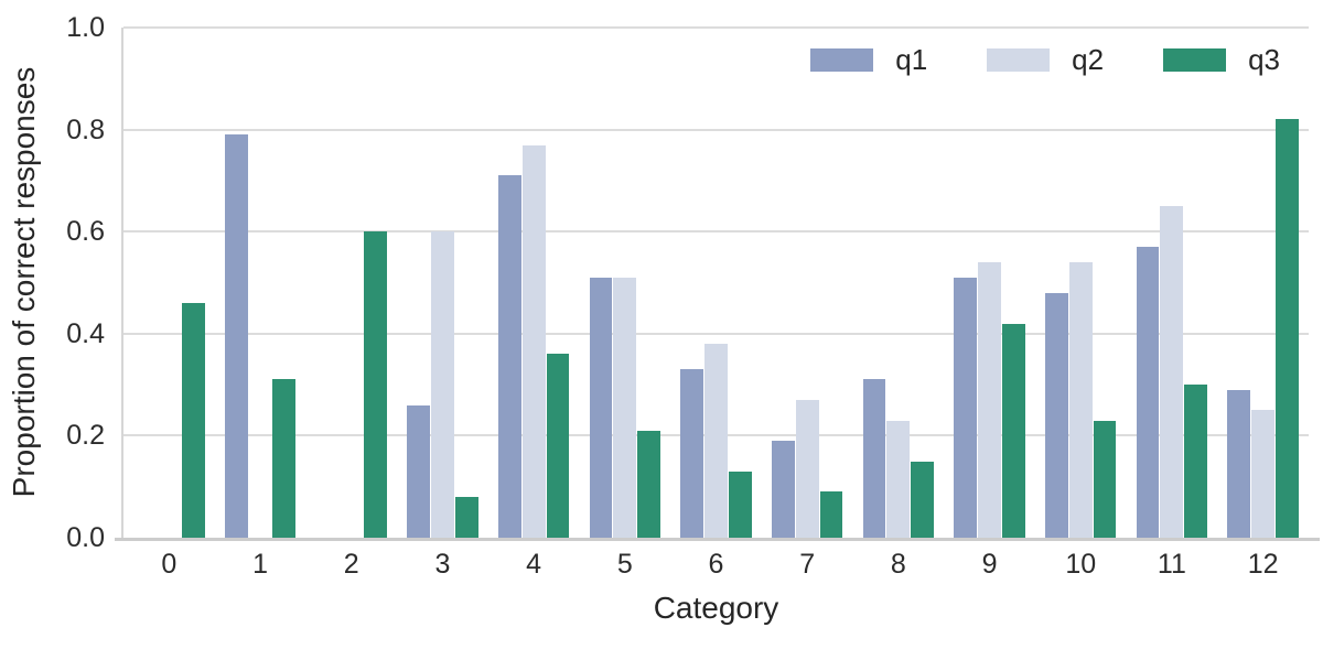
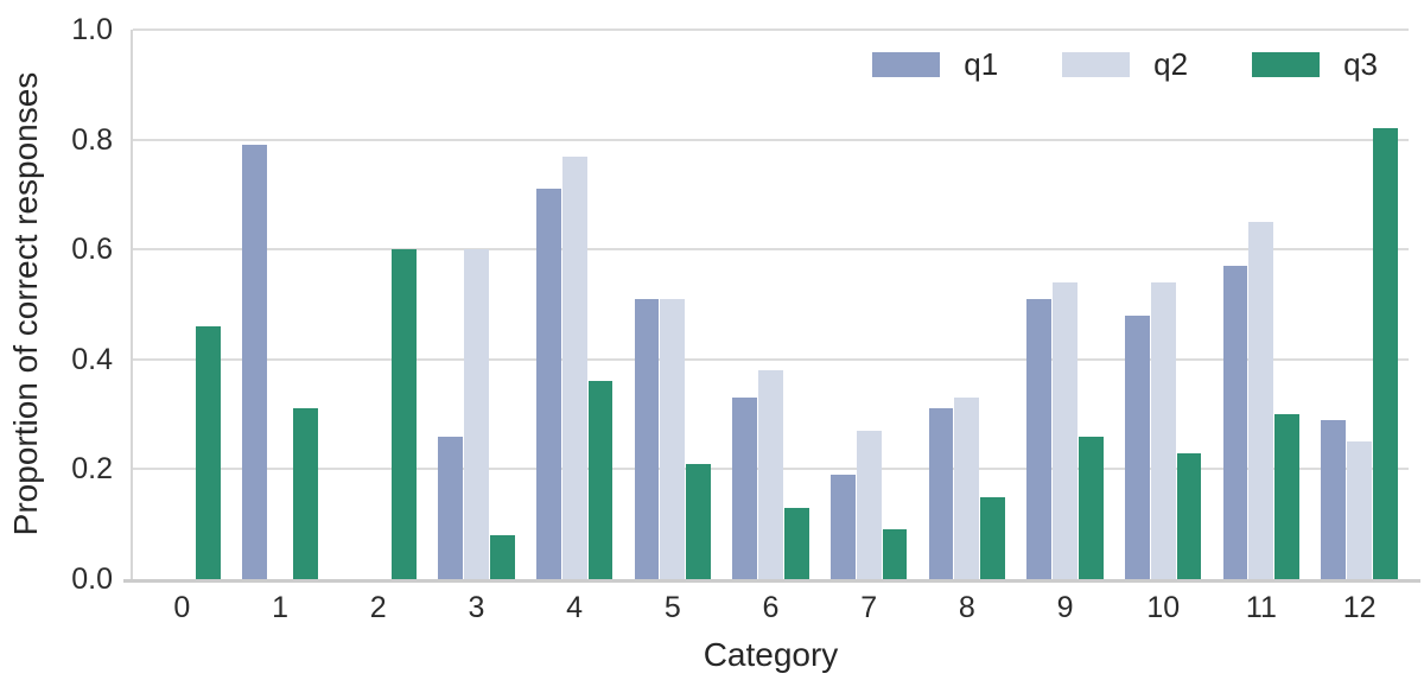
q2/8: 0.23 -> 0.33
q3/9: 0.42 -> 0.26
